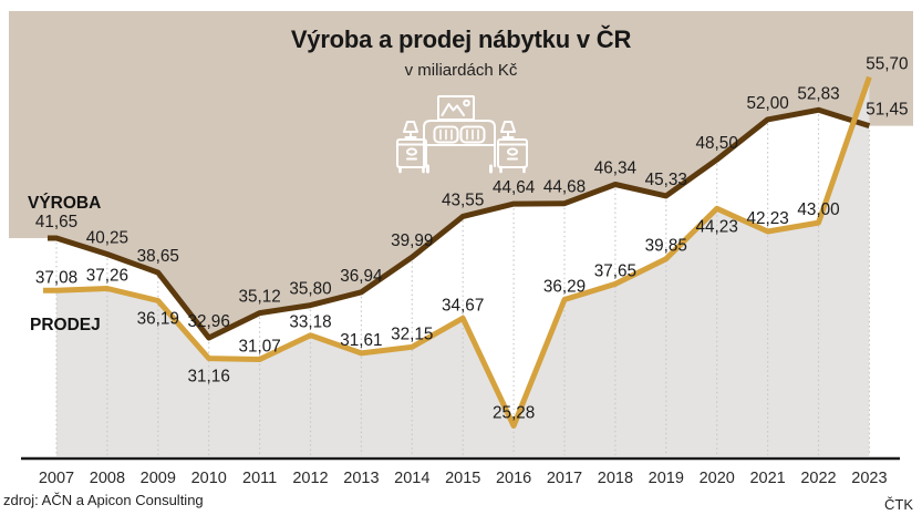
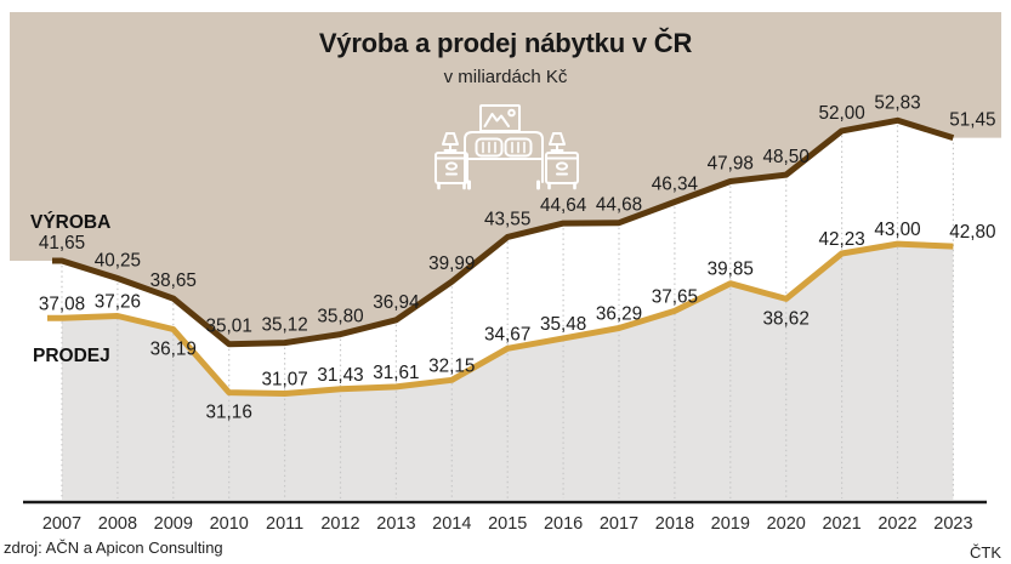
VÝROBA/2010: 32,96 -> 35,01
PRODEJ/2012: 33,18 -> 31,43
PRODEJ/2016: 25,28 -> 35,48
VÝROBA/2019: 45,33 -> 47,98
PRODEJ/2020: 44,23 -> 38,62
PRODEJ/2023: 55,70 -> 42,80
